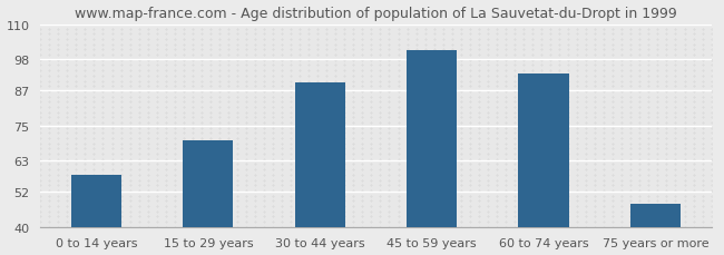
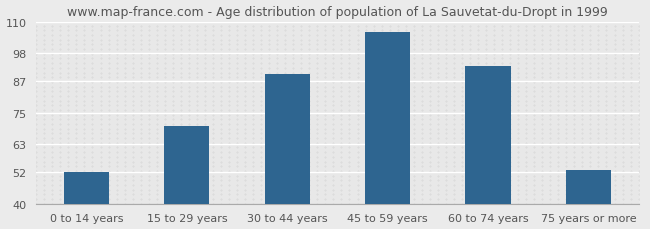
0 to 14 years: 58 -> 52
45 to 59 years: 101 -> 106
75 years or more: 48 -> 53
